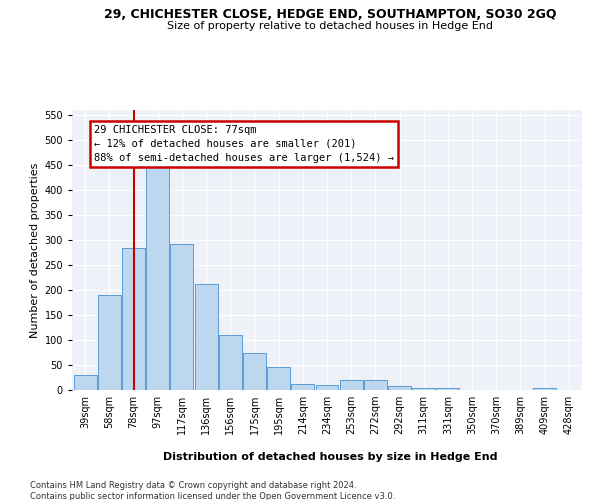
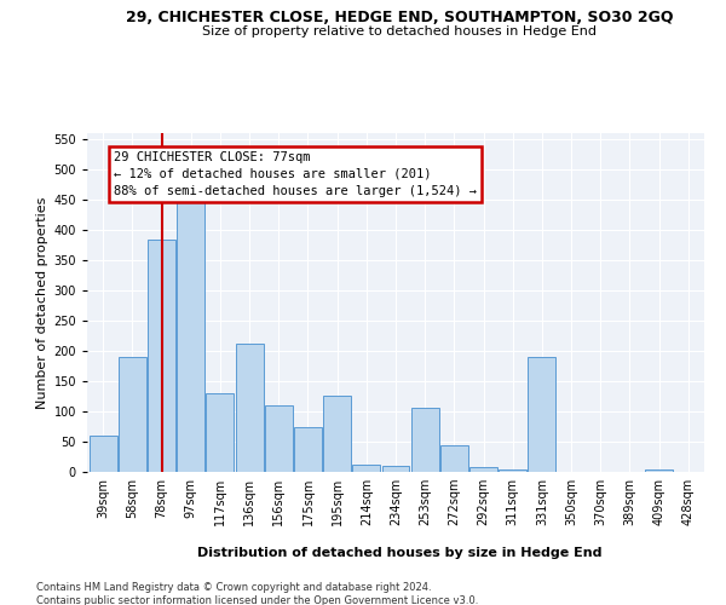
39sqm: 30 -> 60
78sqm: 285 -> 384
117sqm: 293 -> 130
195sqm: 47 -> 126
253sqm: 21 -> 106
272sqm: 20 -> 44
331sqm: 5 -> 190
